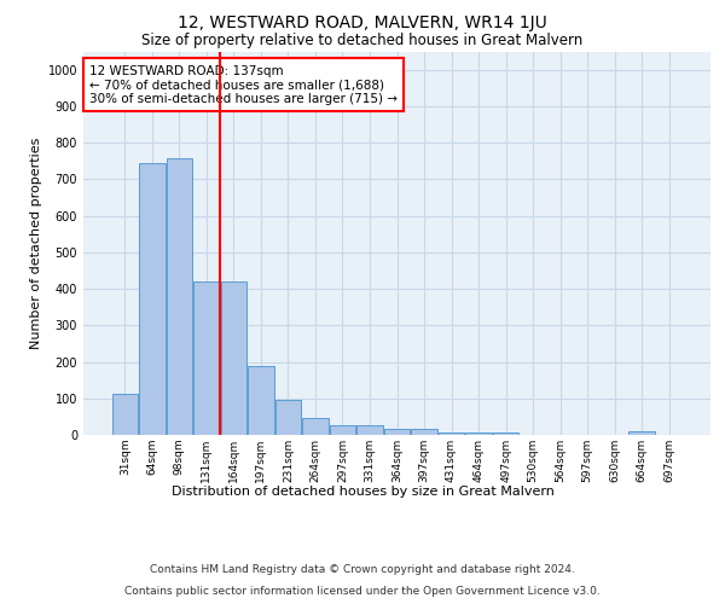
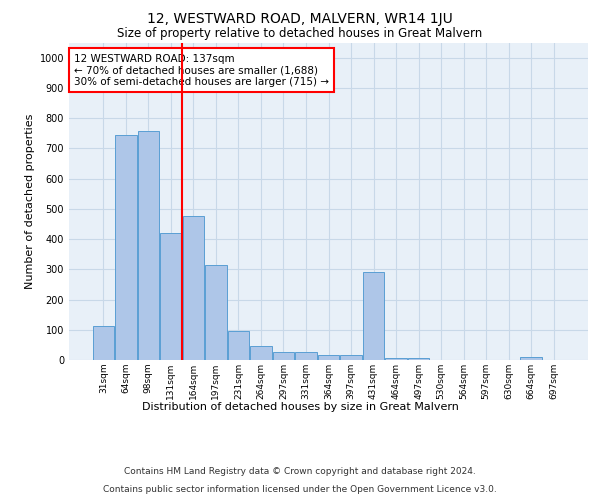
164sqm: 420 -> 475
197sqm: 188 -> 315
431sqm: 7 -> 290
